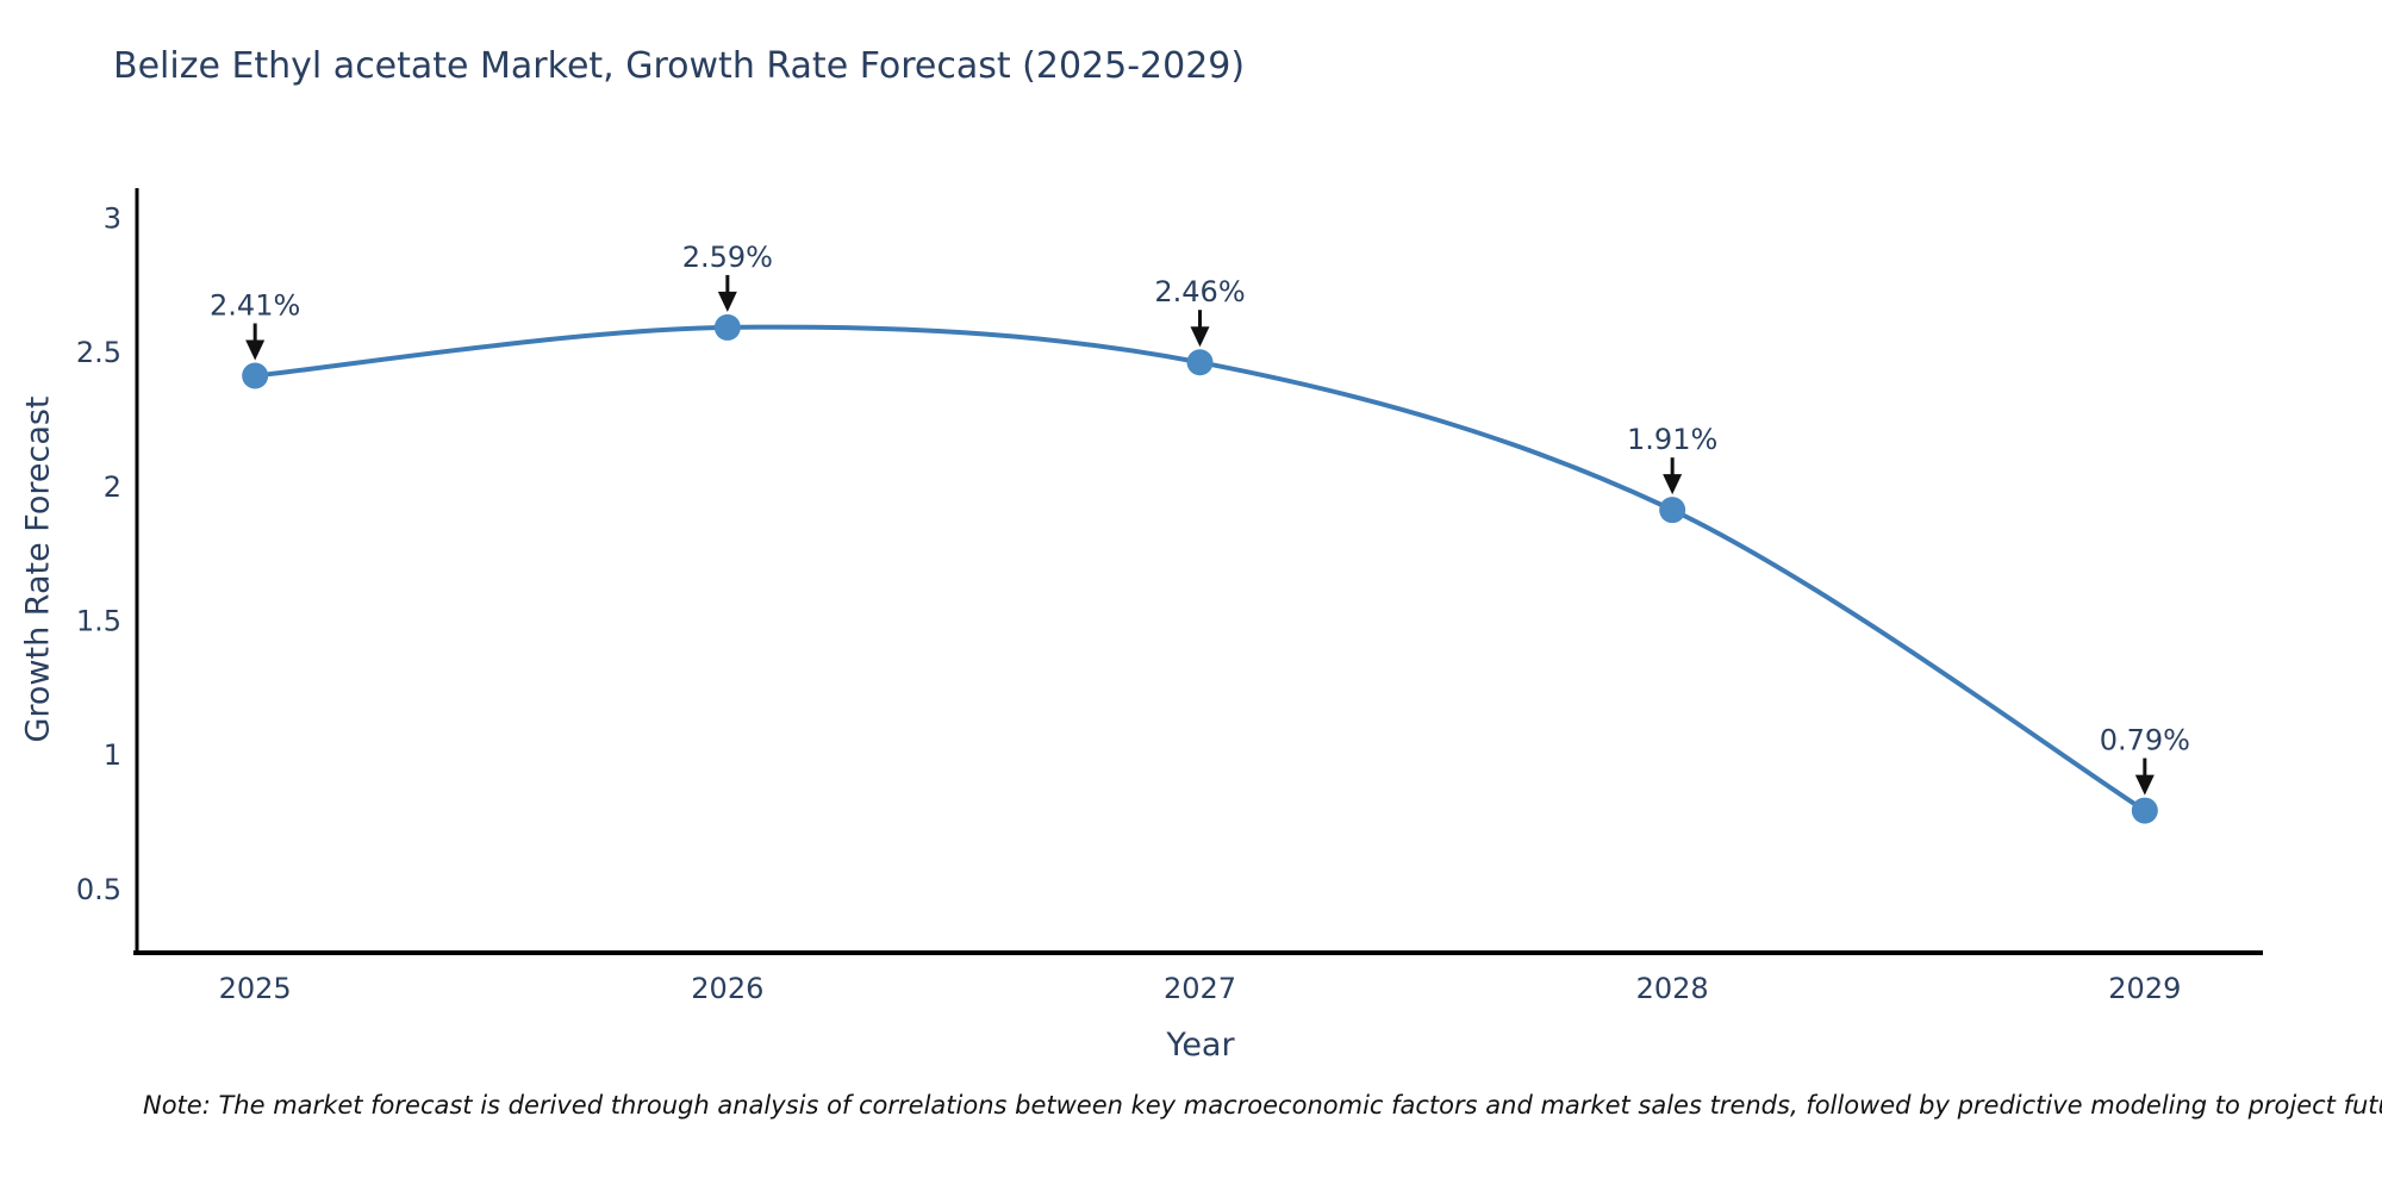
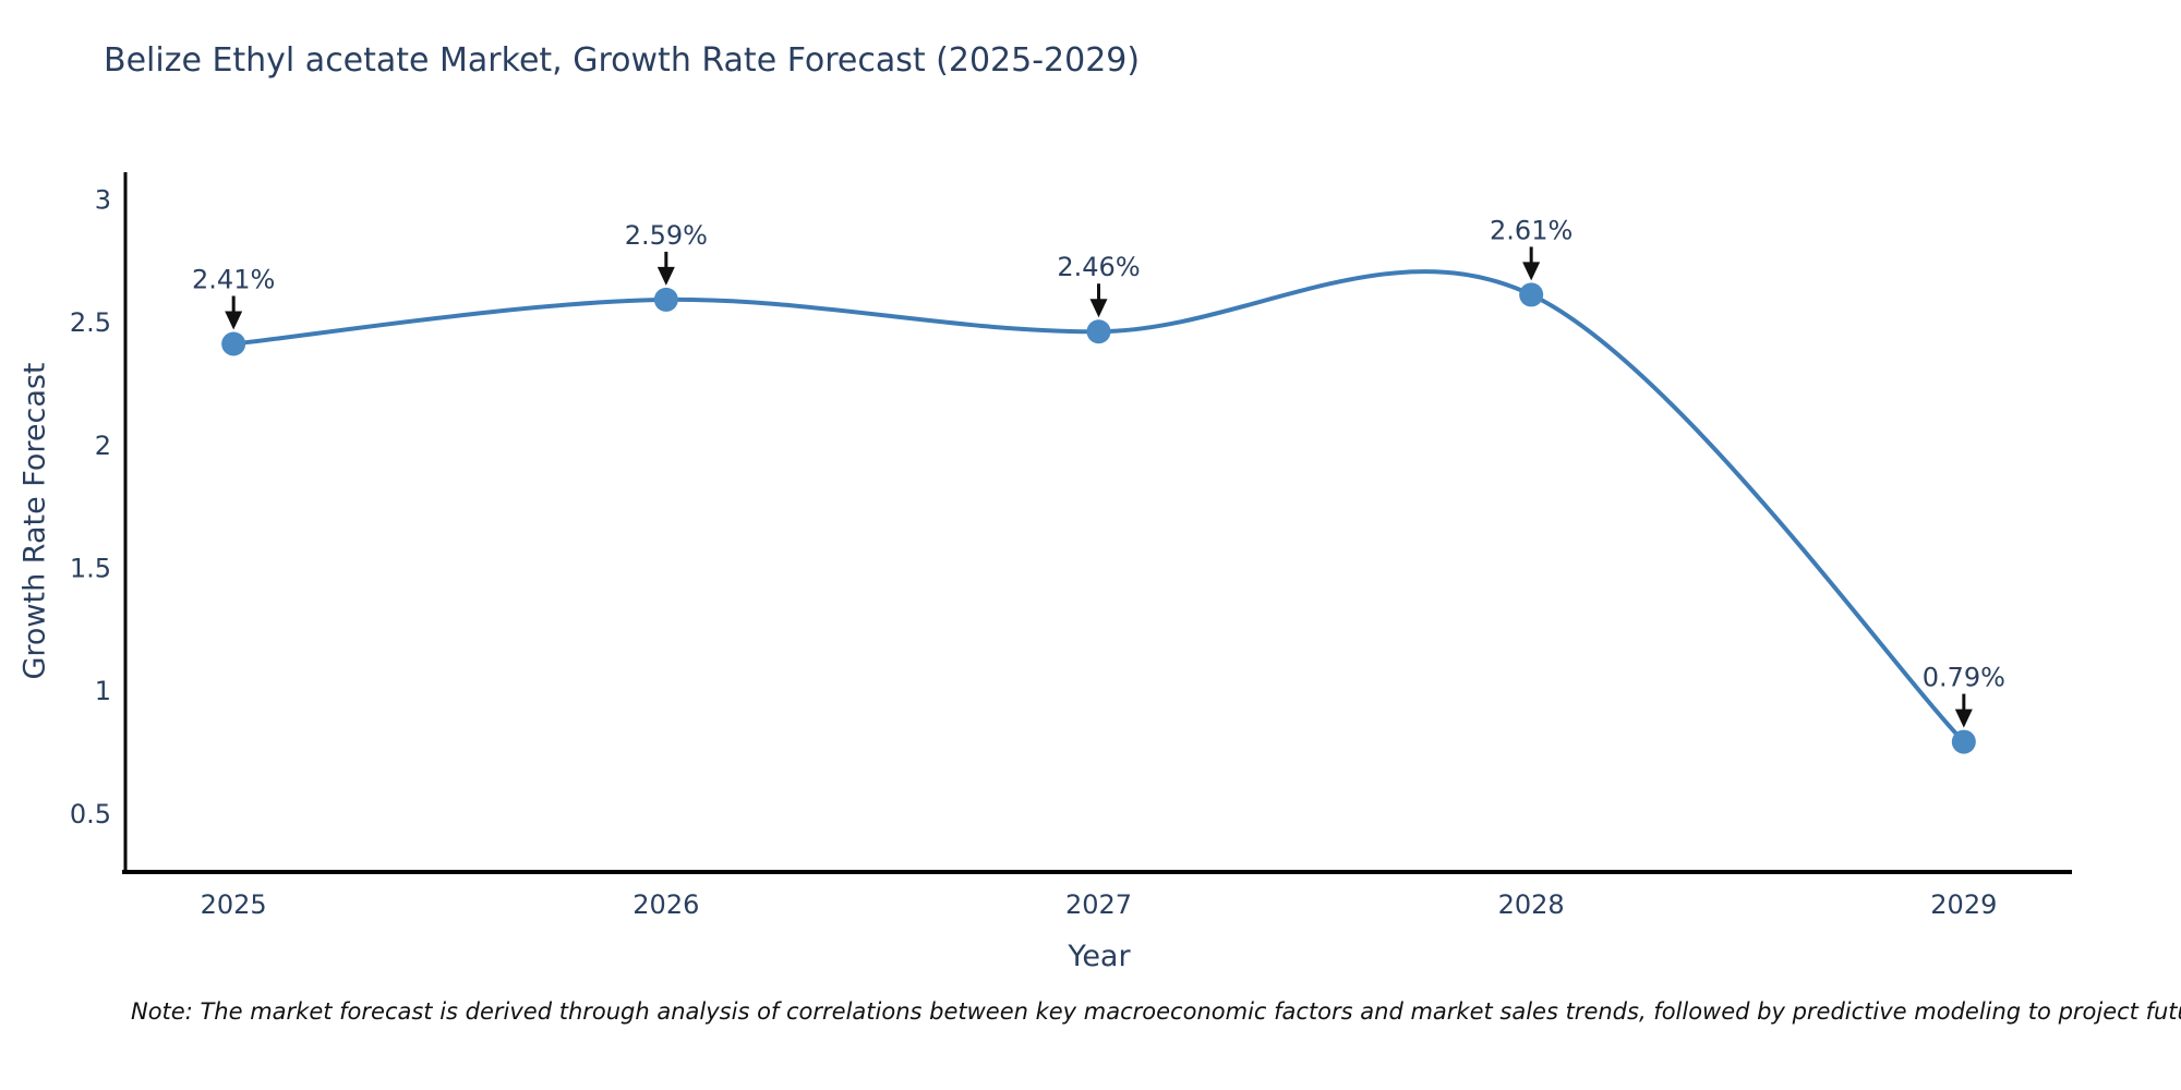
2028: 1.91% -> 2.61%
